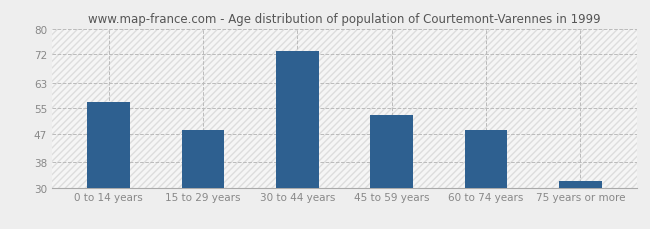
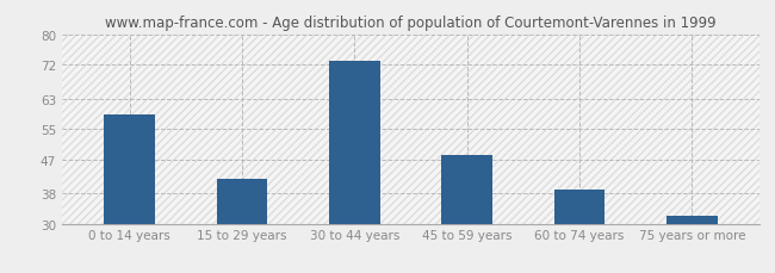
0 to 14 years: 57 -> 59
15 to 29 years: 48 -> 42
45 to 59 years: 53 -> 48
60 to 74 years: 48 -> 39
